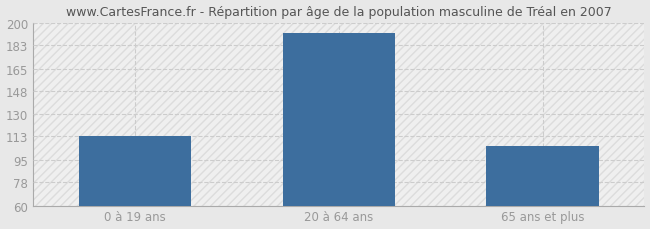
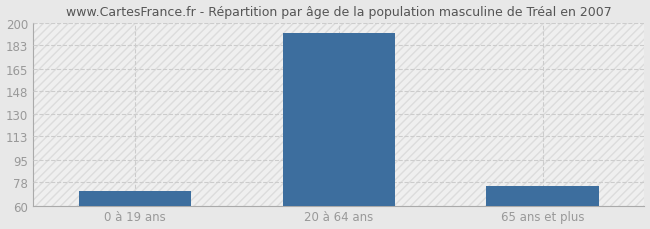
0 à 19 ans: 113 -> 71
65 ans et plus: 106 -> 75
